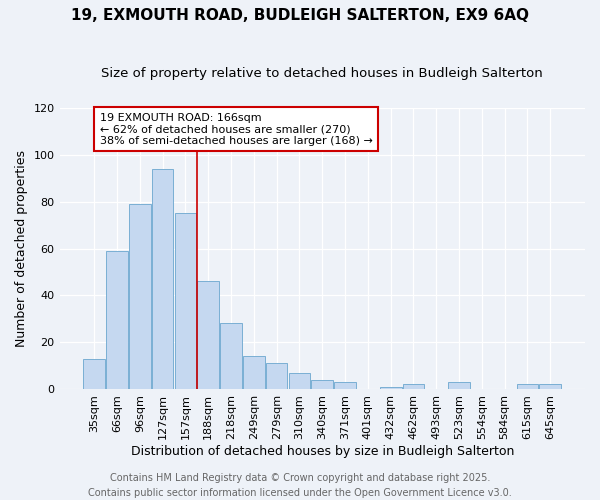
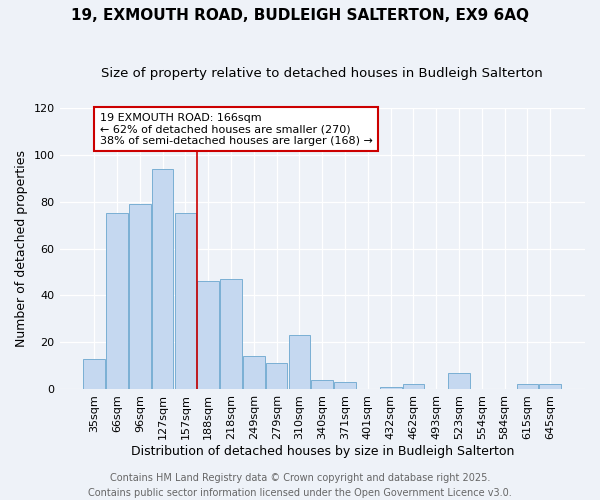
66sqm: 59 -> 75
218sqm: 28 -> 47
310sqm: 7 -> 23
523sqm: 3 -> 7
